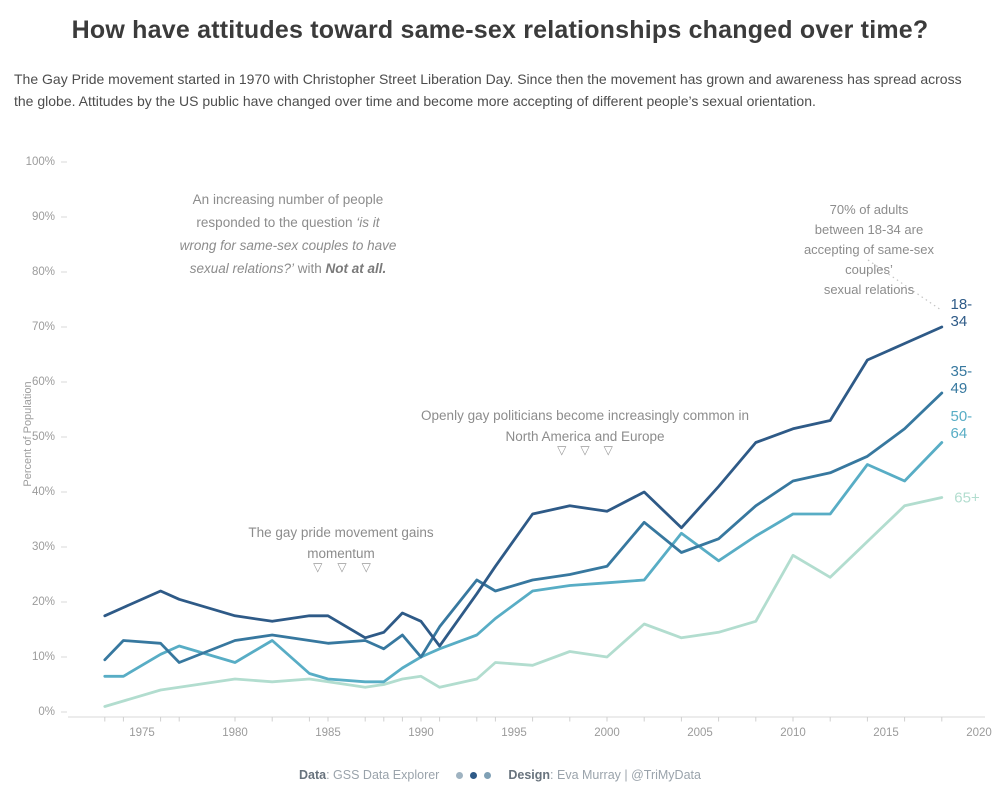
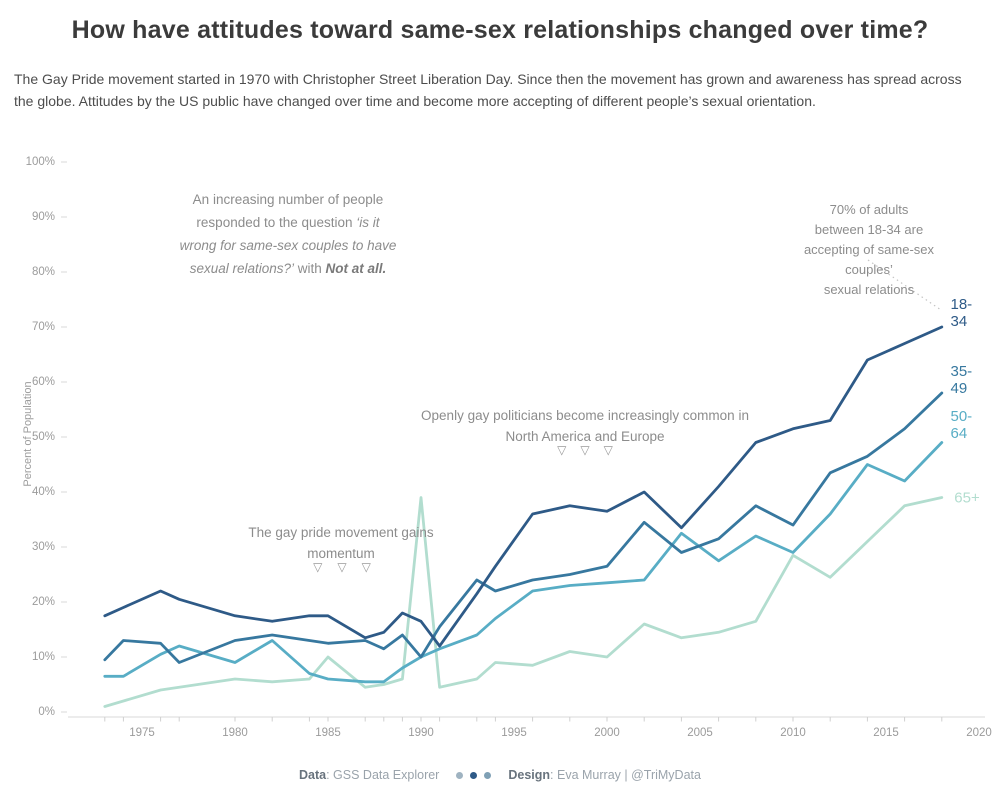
65+/1985: 6% -> 10%
65+/1990: 6% -> 39%
50-64/2010: 36% -> 29%
35-49/2010: 42% -> 34%
